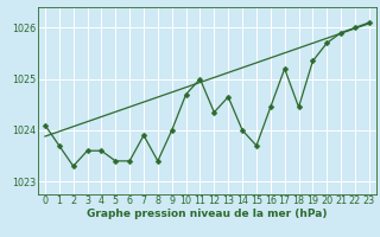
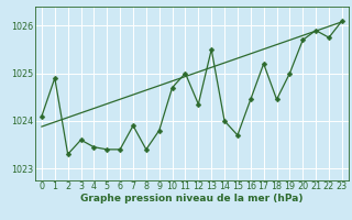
1: 1023.70 -> 1024.90
4: 1023.60 -> 1023.45
9: 1024.00 -> 1023.80
13: 1024.65 -> 1025.50
19: 1025.35 -> 1025.00
22: 1026.00 -> 1025.75
